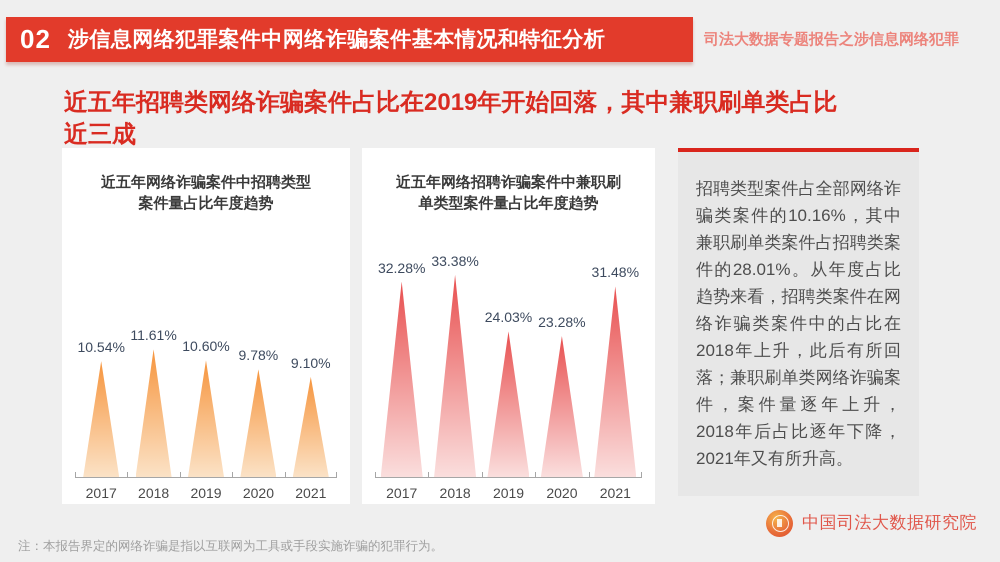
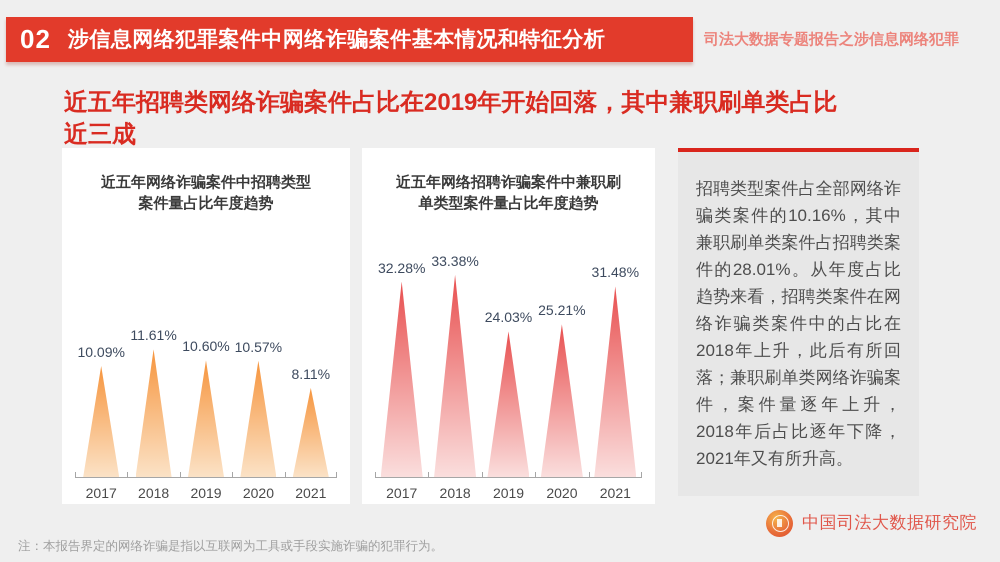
近五年网络诈骗案件中招聘类型案件量占比年度趋势/2017: 10.54% -> 10.09%
近五年网络诈骗案件中招聘类型案件量占比年度趋势/2020: 9.78% -> 10.57%
近五年网络诈骗案件中招聘类型案件量占比年度趋势/2021: 9.10% -> 8.11%
近五年网络招聘诈骗案件中兼职刷单类型案件量占比年度趋势/2020: 23.28% -> 25.21%
